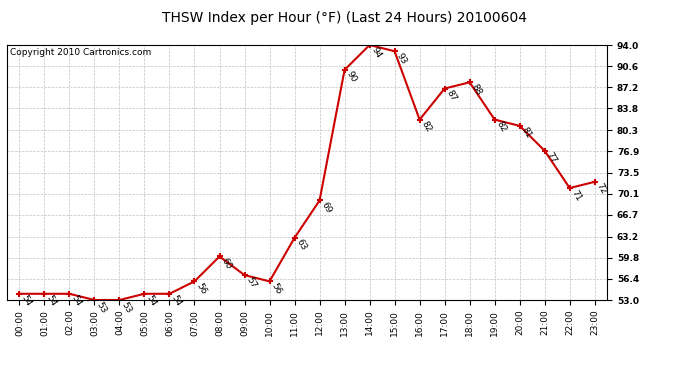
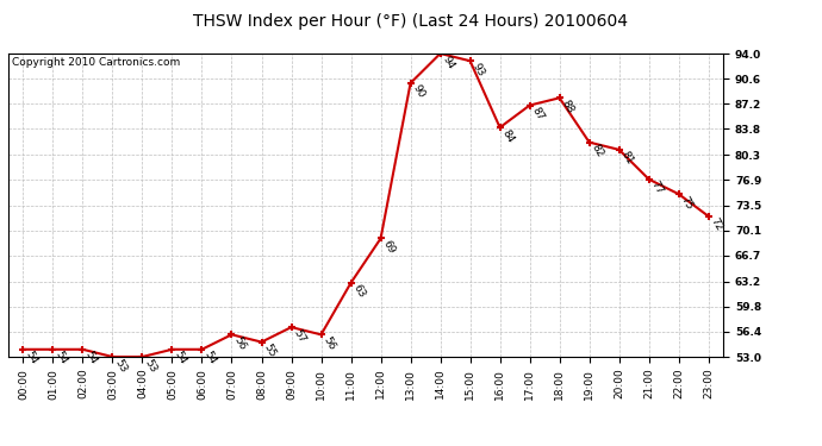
08:00: 60 -> 55
16:00: 82 -> 84
22:00: 71 -> 75
